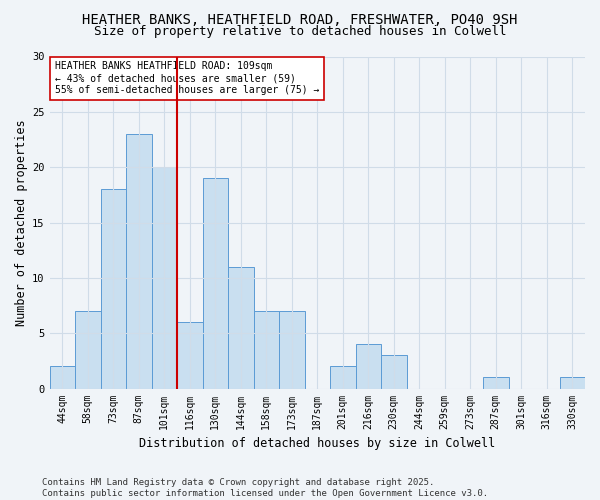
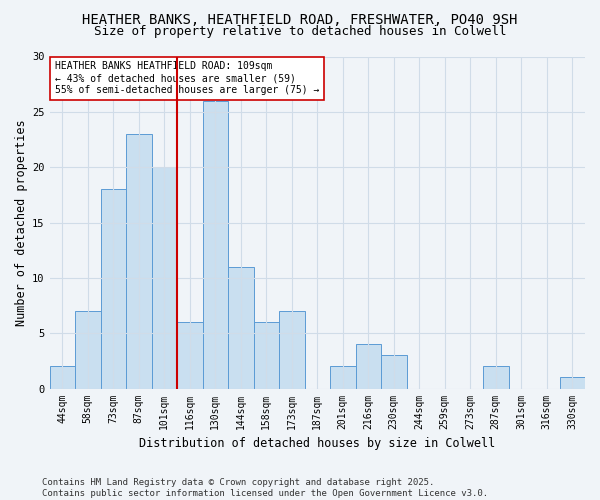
130sqm: 19 -> 26
158sqm: 7 -> 6
287sqm: 1 -> 2
